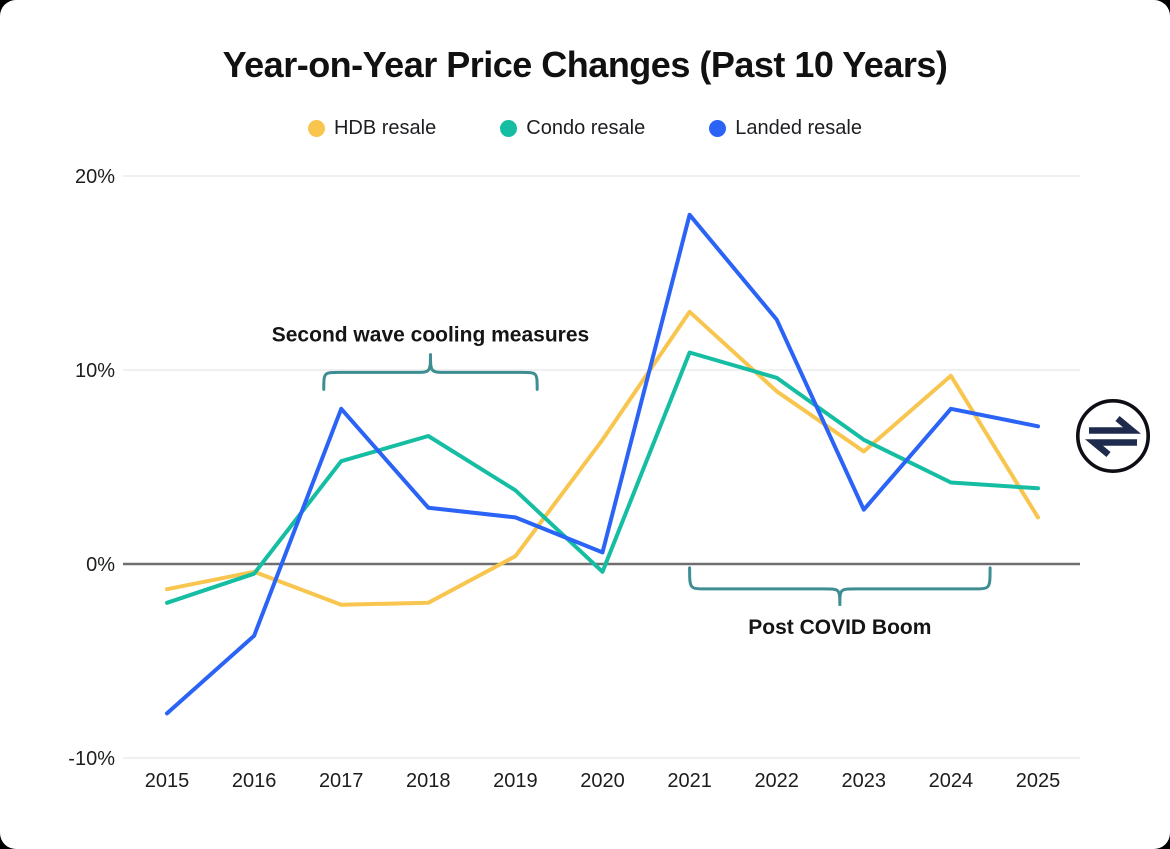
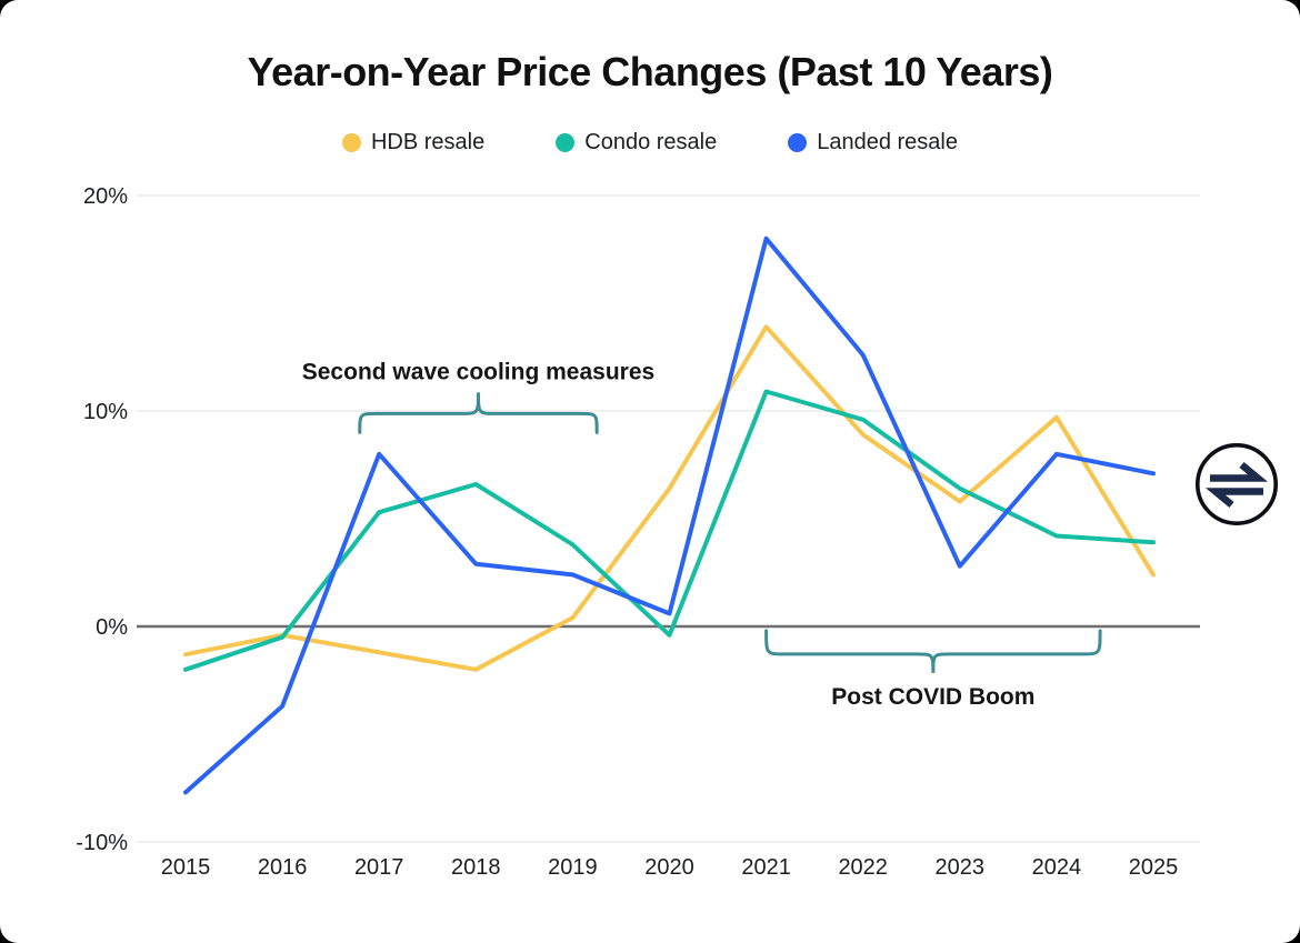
HDB resale/2017: -2.1% -> -1.2%
HDB resale/2021: 13.0% -> 13.9%
